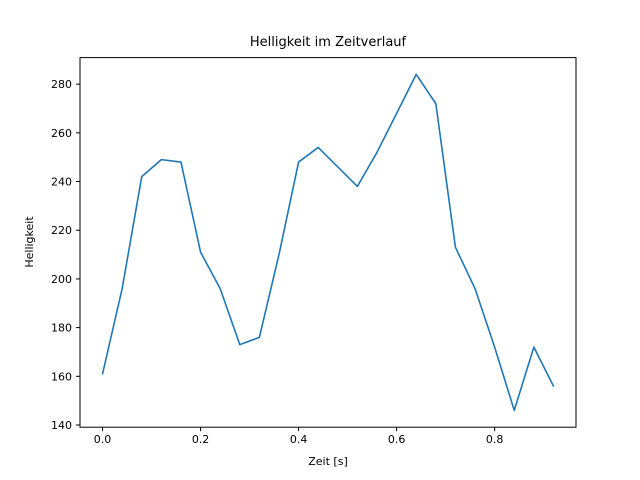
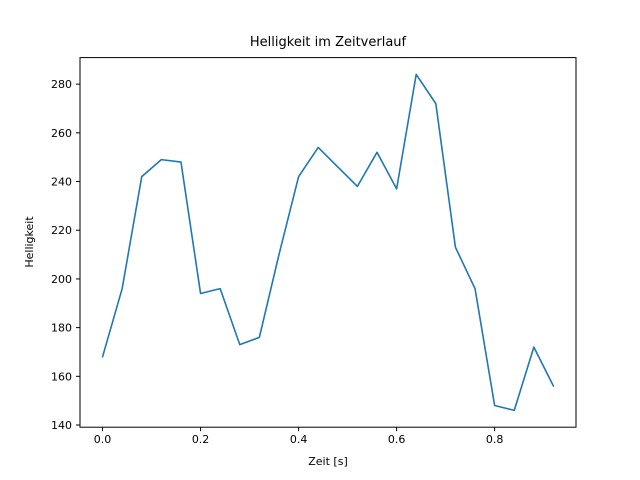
0.0: 161 -> 168
0.2: 211 -> 194
0.4: 248 -> 242
0.6: 268 -> 237
0.8: 172 -> 148
